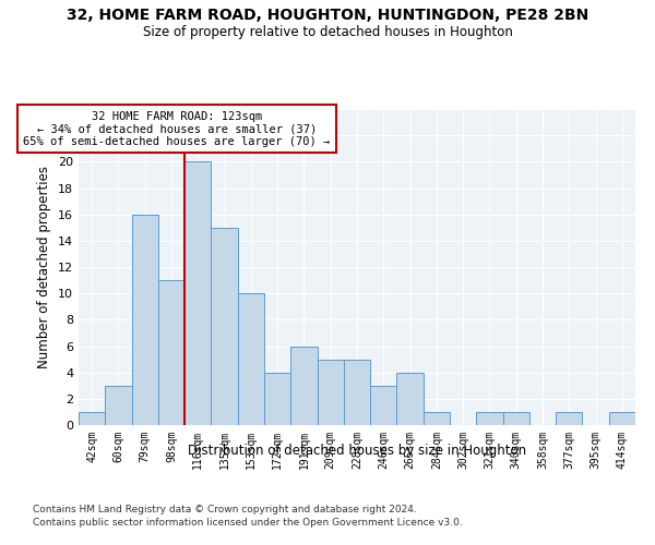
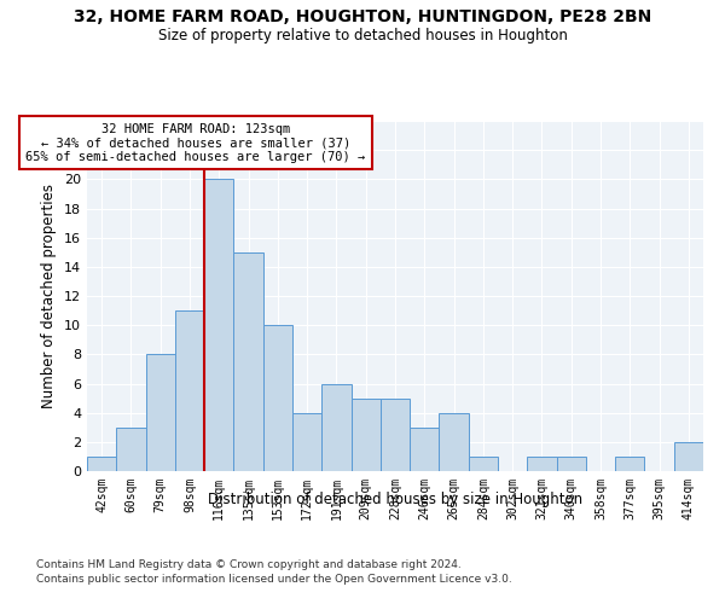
79sqm: 16 -> 8
414sqm: 1 -> 2
